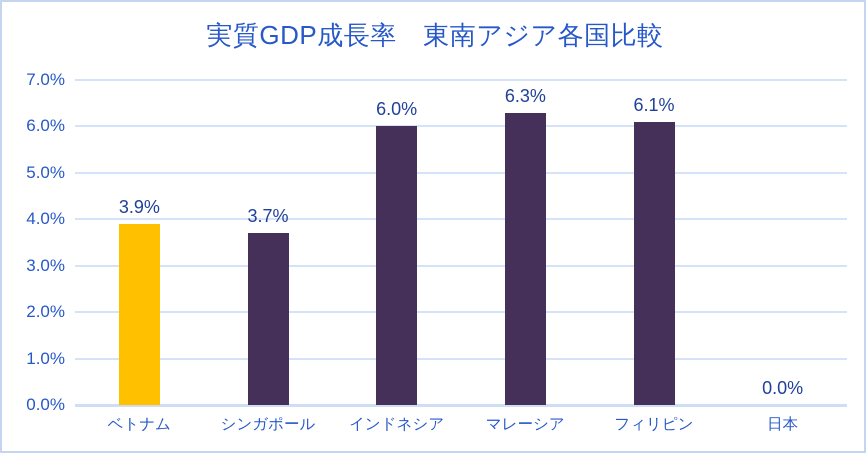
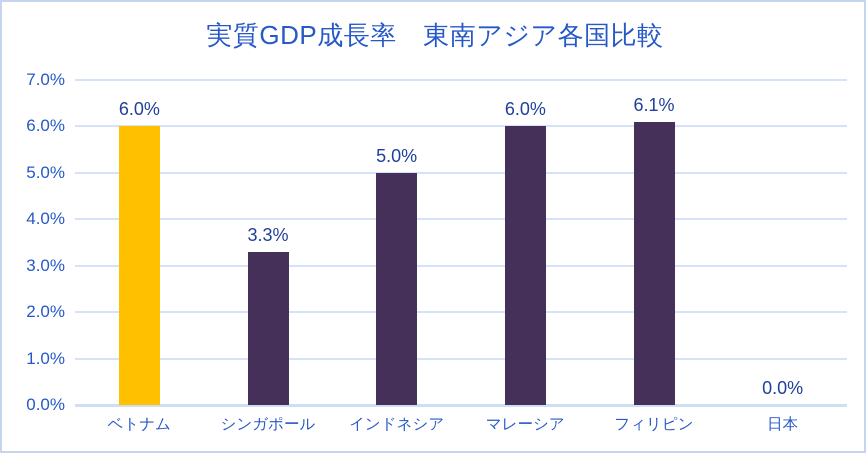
ベトナム: 3.9% -> 6.0%
シンガポール: 3.7% -> 3.3%
インドネシア: 6.0% -> 5.0%
マレーシア: 6.3% -> 6.0%
